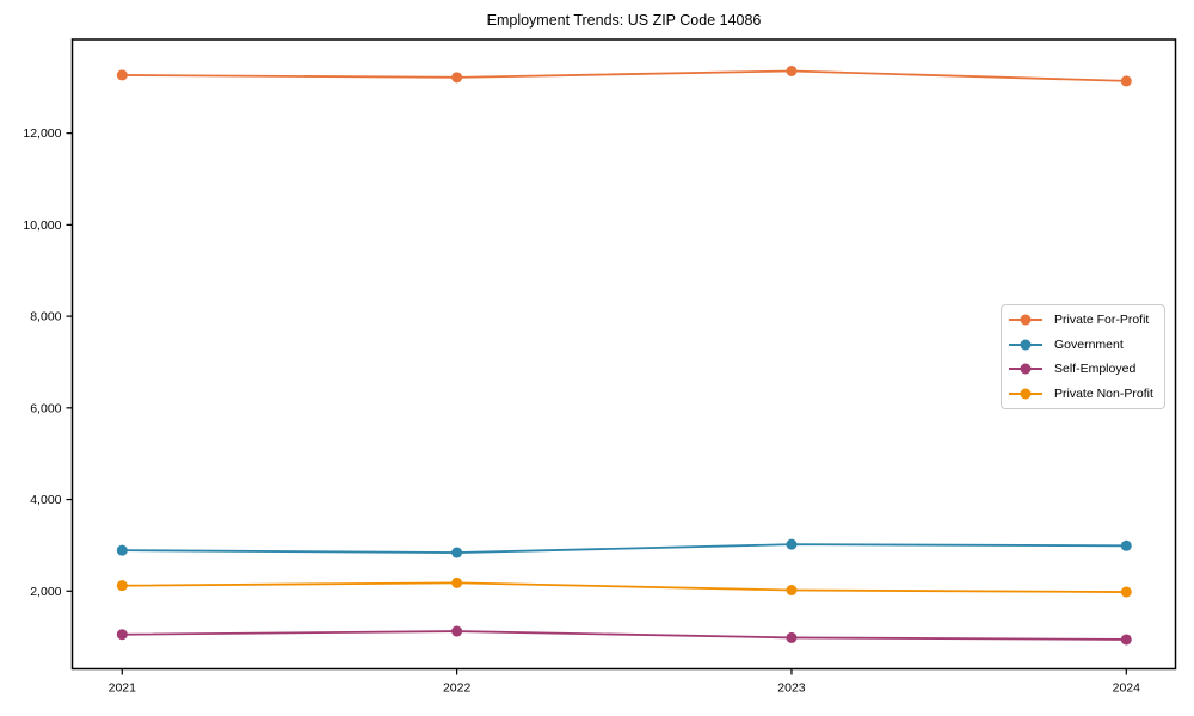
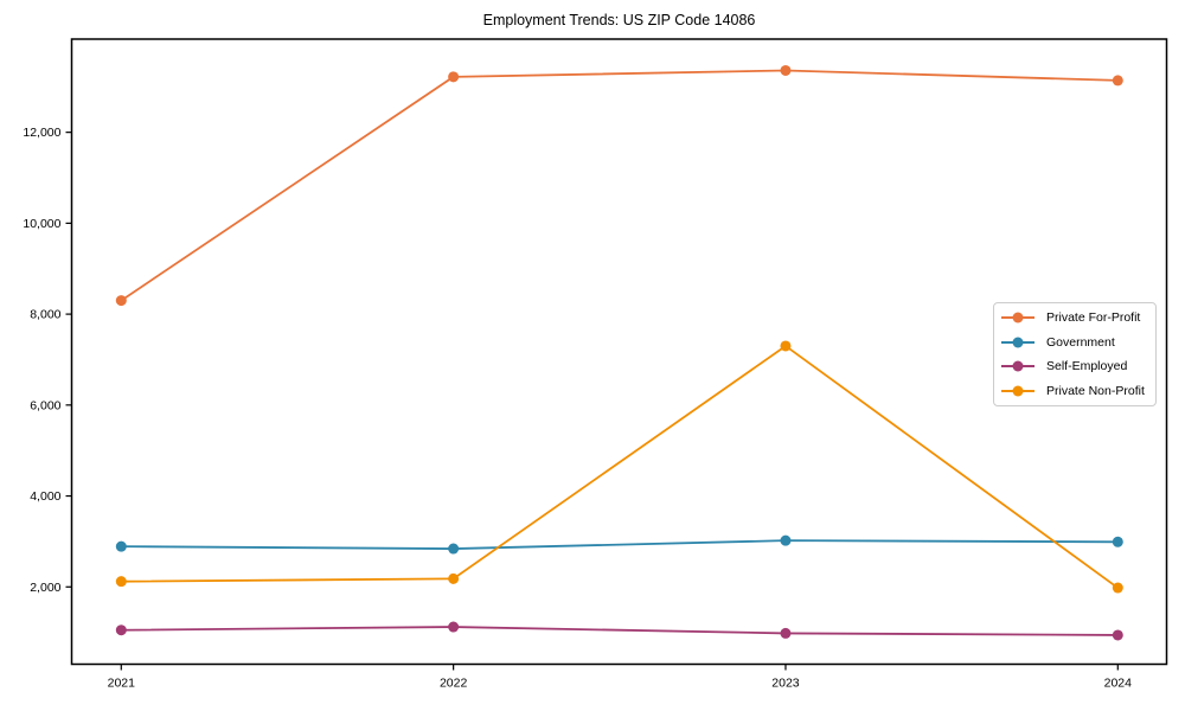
Private For-Profit/2021: 13300 -> 8300
Private Non-Profit/2023: 2000 -> 7300
